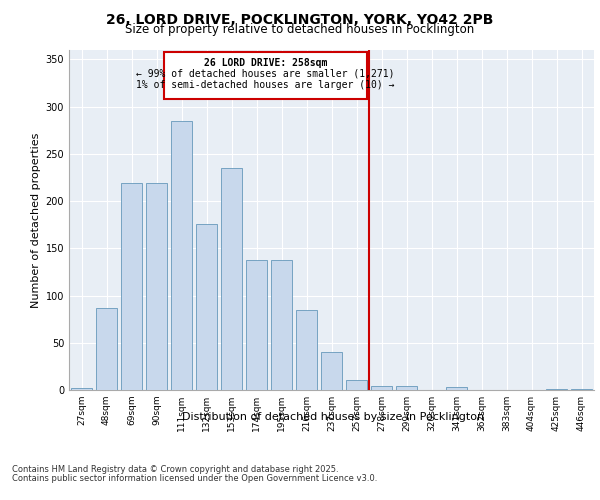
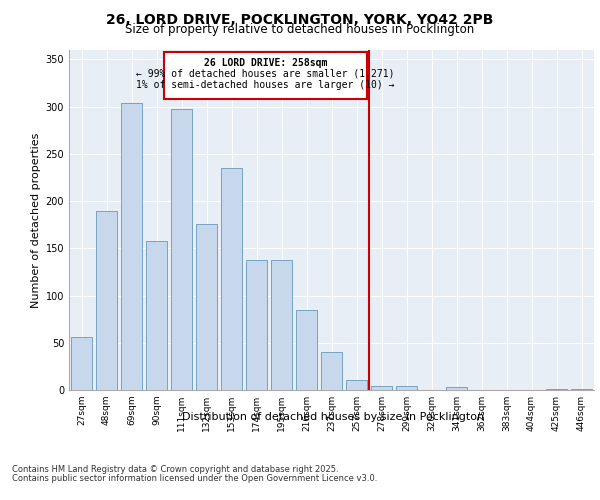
27sqm: 2 -> 56
48sqm: 87 -> 190
69sqm: 219 -> 304
90sqm: 219 -> 158
111sqm: 285 -> 298
